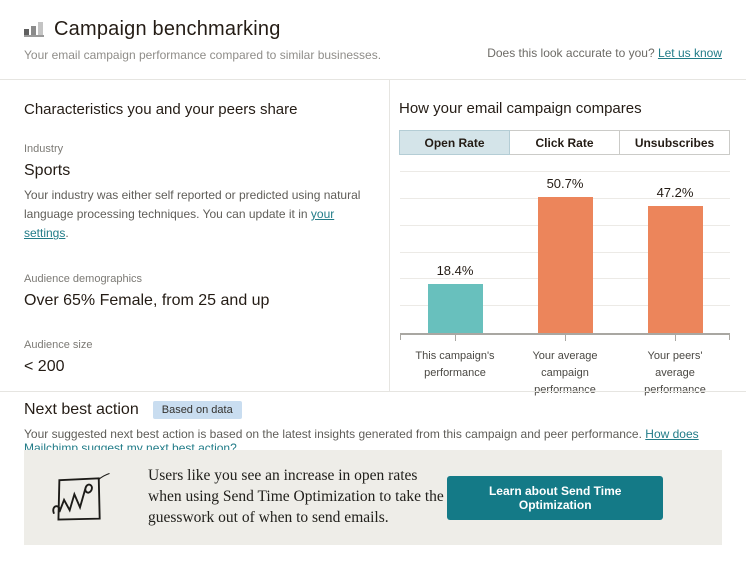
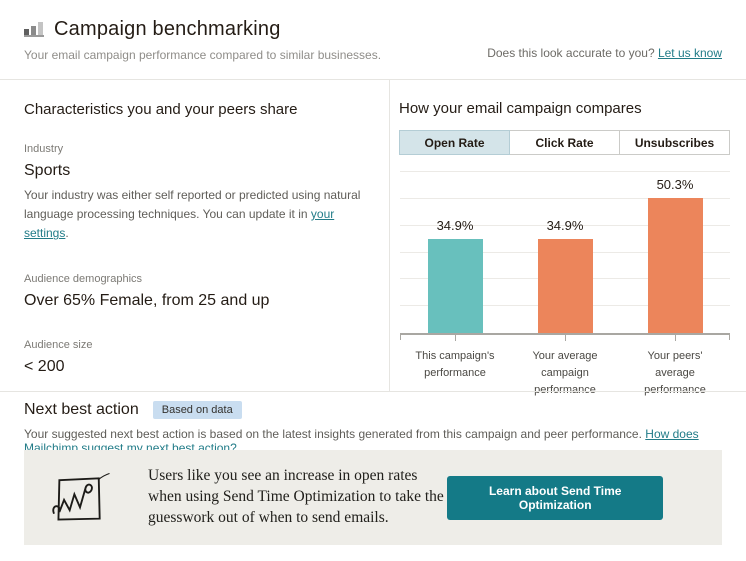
This campaign's performance: 18.4% -> 34.9%
Your average campaign performance: 50.7% -> 34.9%
Your peers' average performance: 47.2% -> 50.3%
